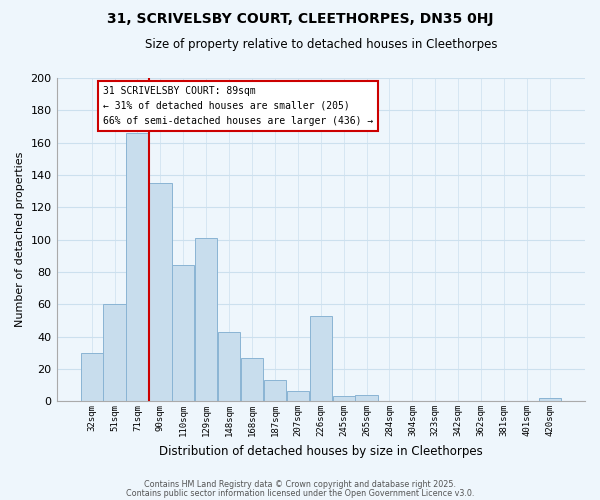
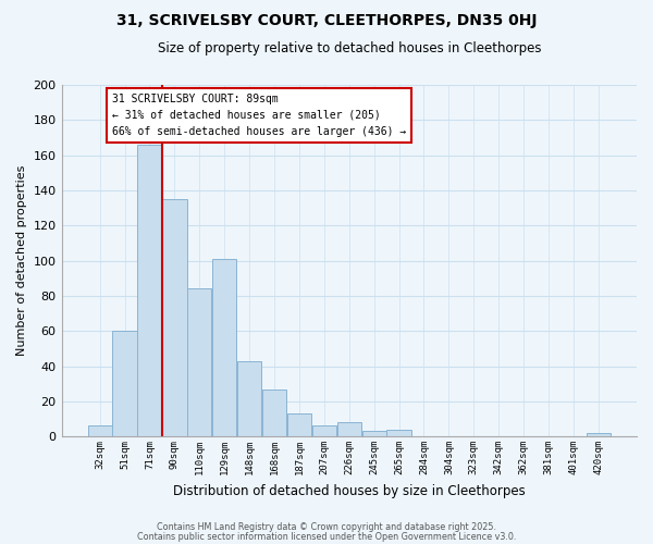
32sqm: 30 -> 6
226sqm: 53 -> 8
